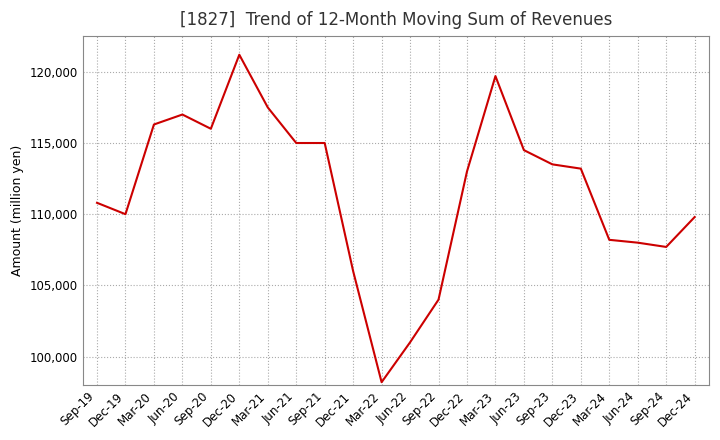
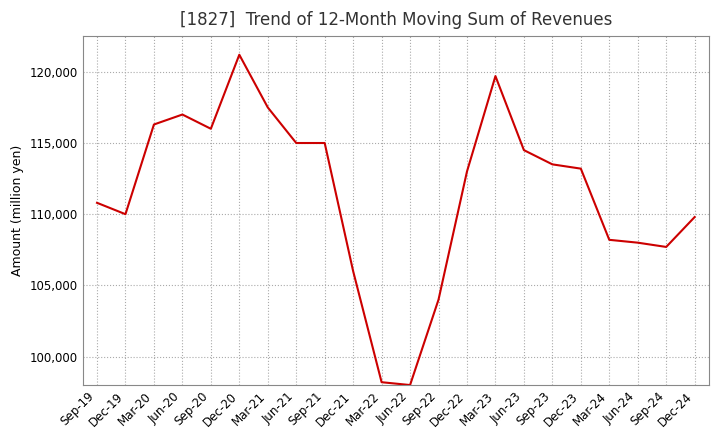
Jun-22: 101,000 -> 98,000
